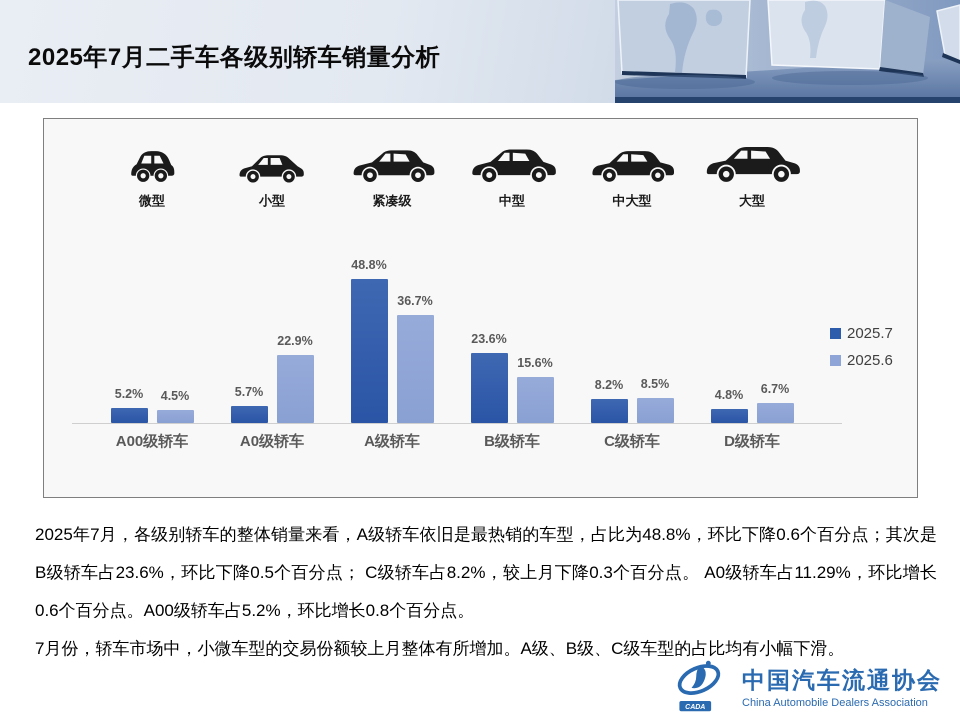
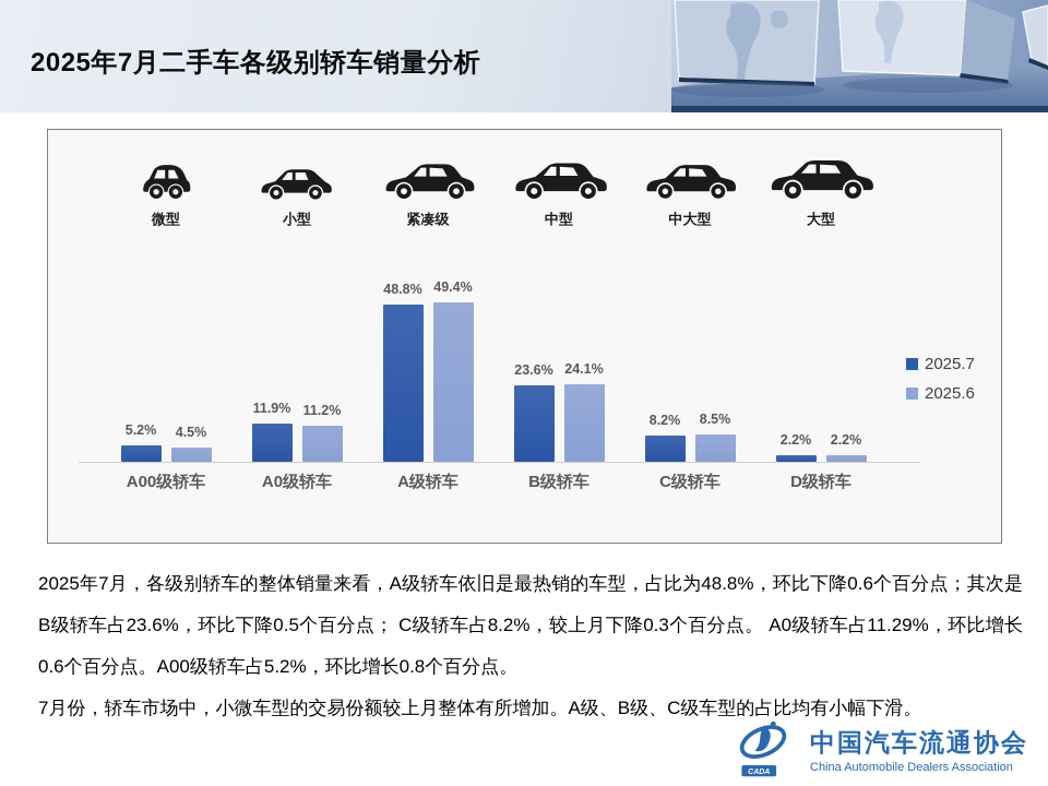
2025.7/A0级轿车: 5.7% -> 11.9%
2025.6/A0级轿车: 22.9% -> 11.2%
2025.6/A级轿车: 36.7% -> 49.4%
2025.6/B级轿车: 15.6% -> 24.1%
2025.7/D级轿车: 4.8% -> 2.2%
2025.6/D级轿车: 6.7% -> 2.2%
